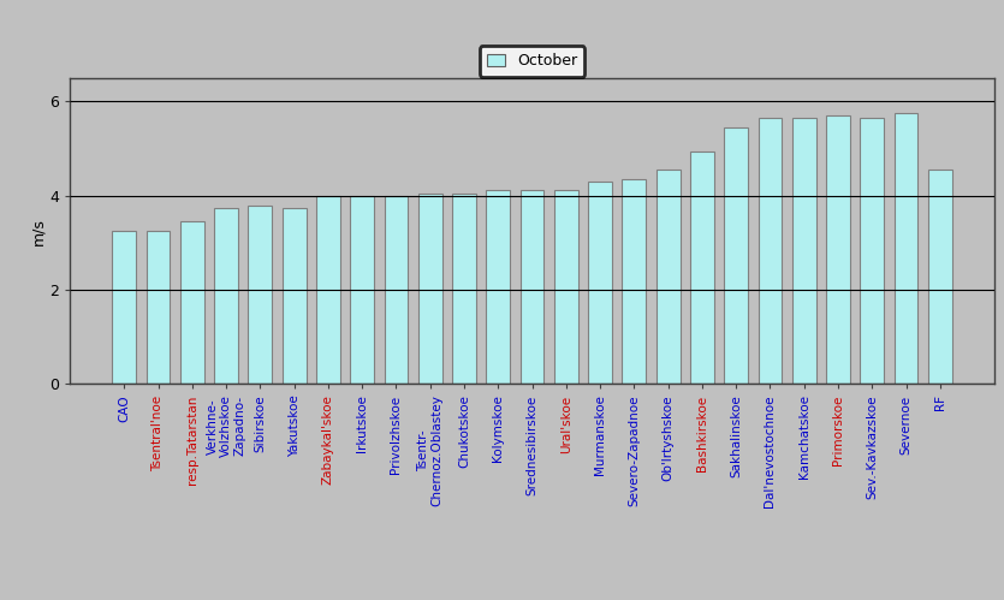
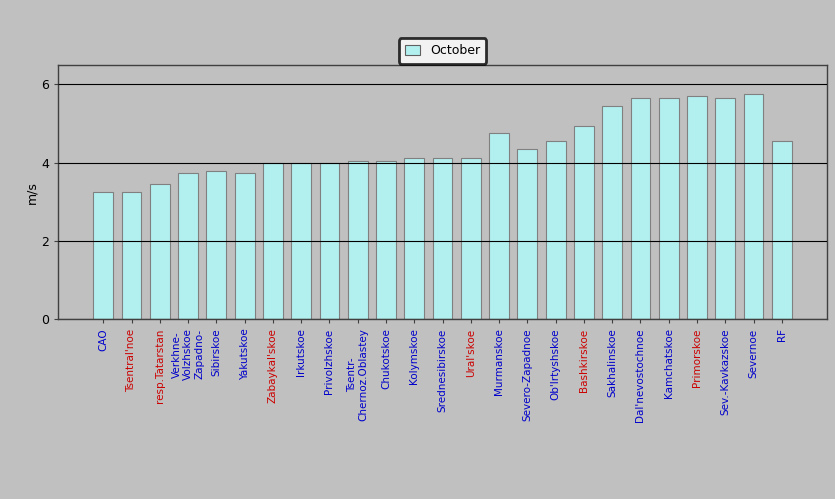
Murmanskoe: 4.30 -> 4.75
